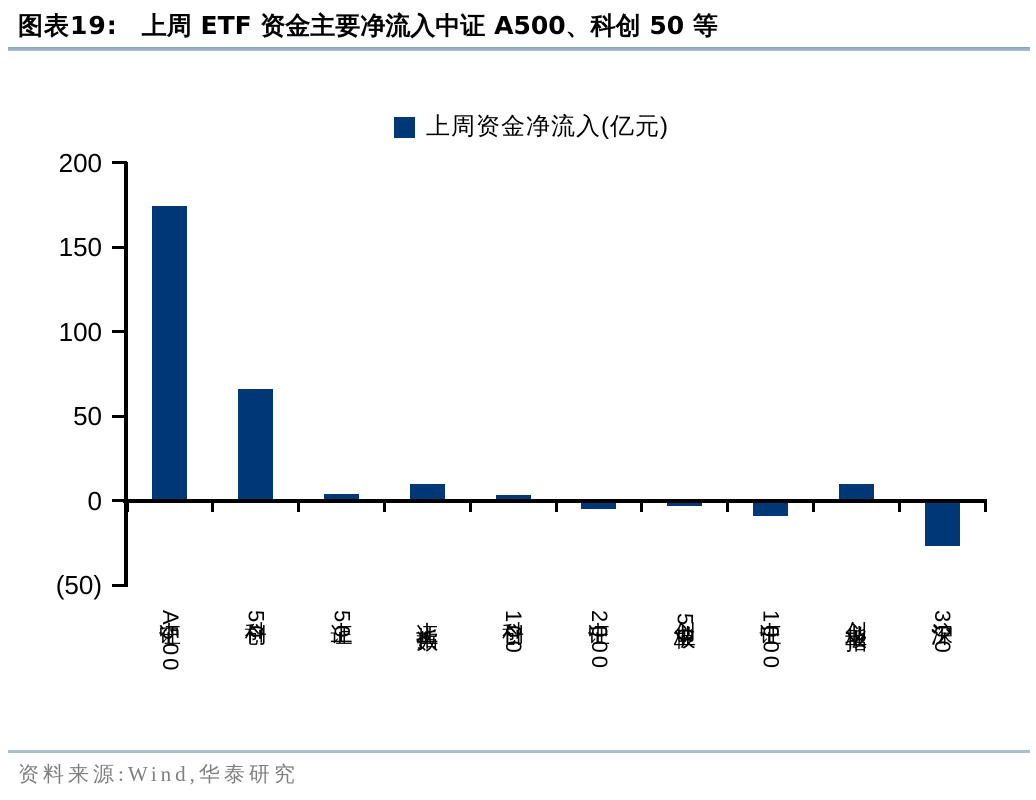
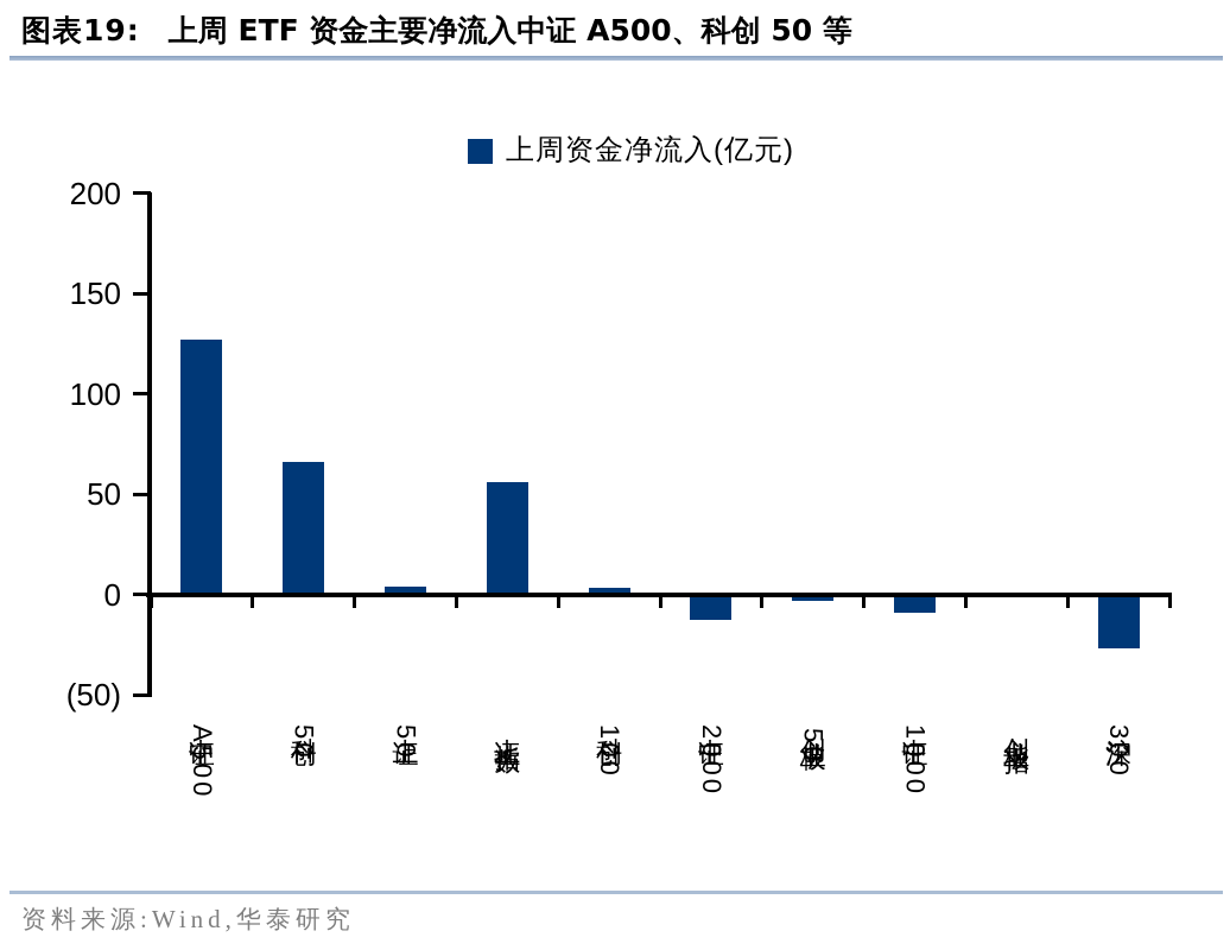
中证A500: 174 -> 127
上证指数: 10 -> 56
中证2000: -5 -> -13
创业板指: 10 -> 1
